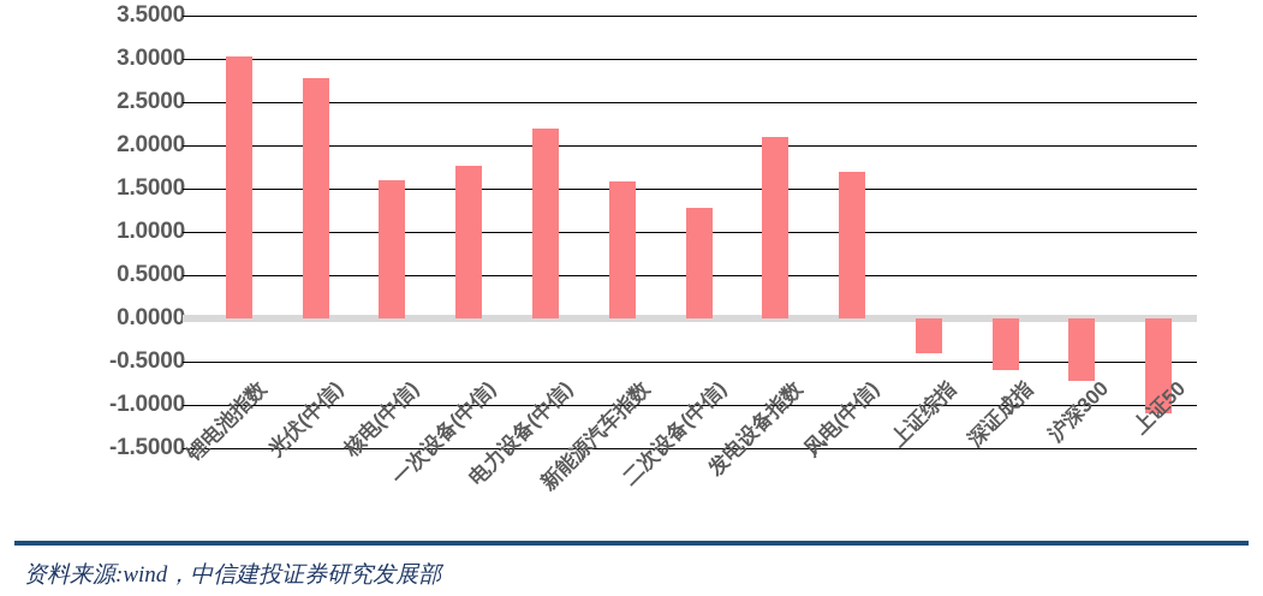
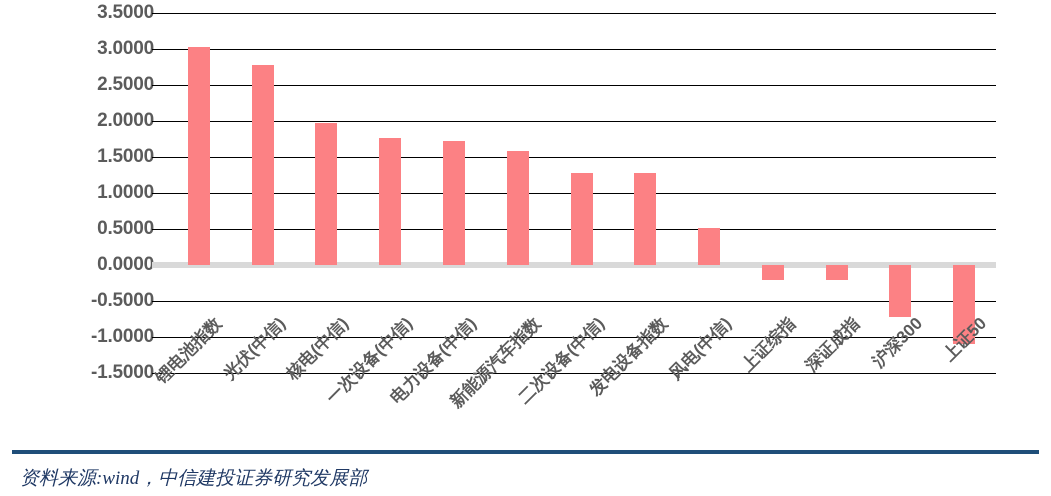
核电(中信): 1.6 -> 2.0
电力设备(中信): 2.2 -> 1.7
发电设备指数: 2.1 -> 1.3
风电(中信): 1.7 -> 0.5
上证综指: -0.4 -> -0.2
深证成指: -0.6 -> -0.2
